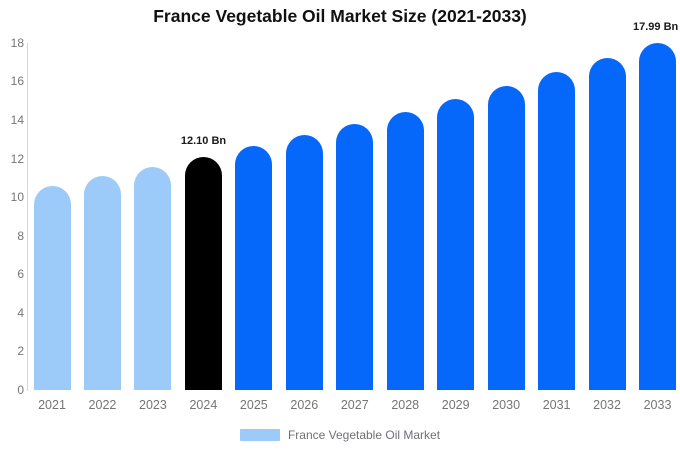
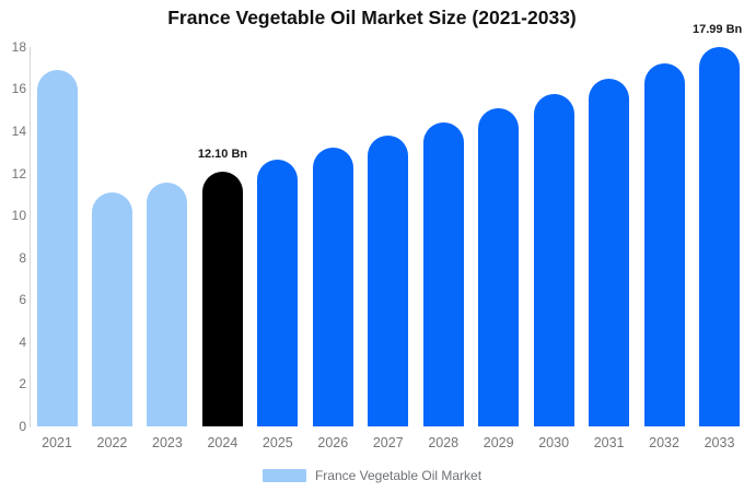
2021: 10.6 -> 16.9
